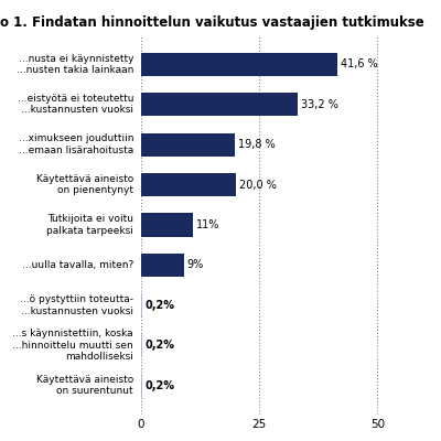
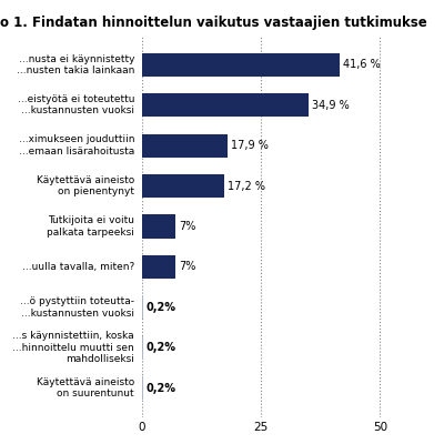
...eistyötä ei toteutettu ...kustannusten vuoksi: 33,2 -> 34,9
...ximukseen jouduttiin ...emaan lisärahoitusta: 19,8 -> 17,9
Käytettävä aineisto on pienentynyt: 20,0 -> 17,2
Tutkijoita ei voitu palkata tarpeeksi: 11% -> 7%
...uulla tavalla, miten?: 9% -> 7%
